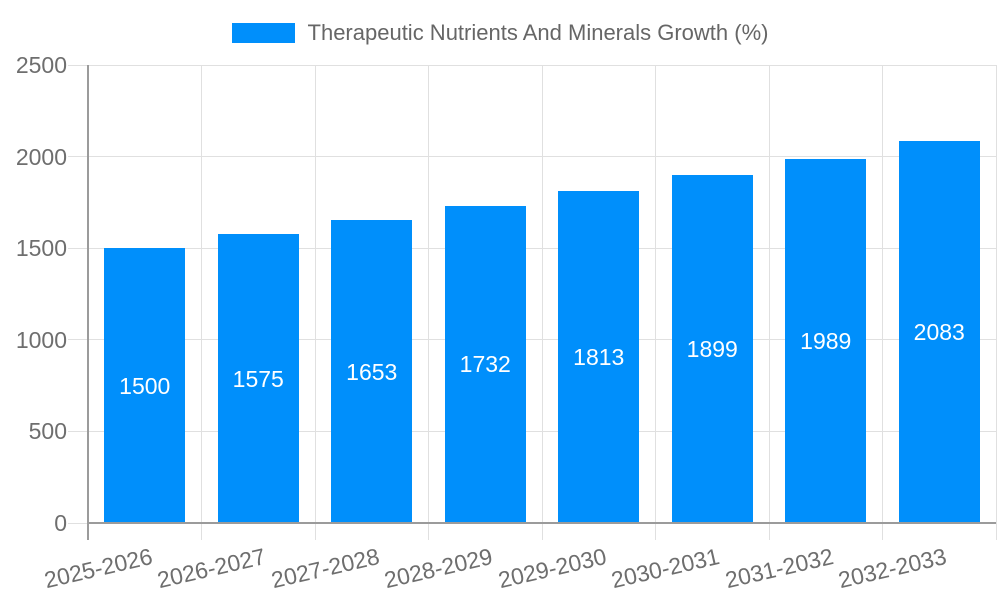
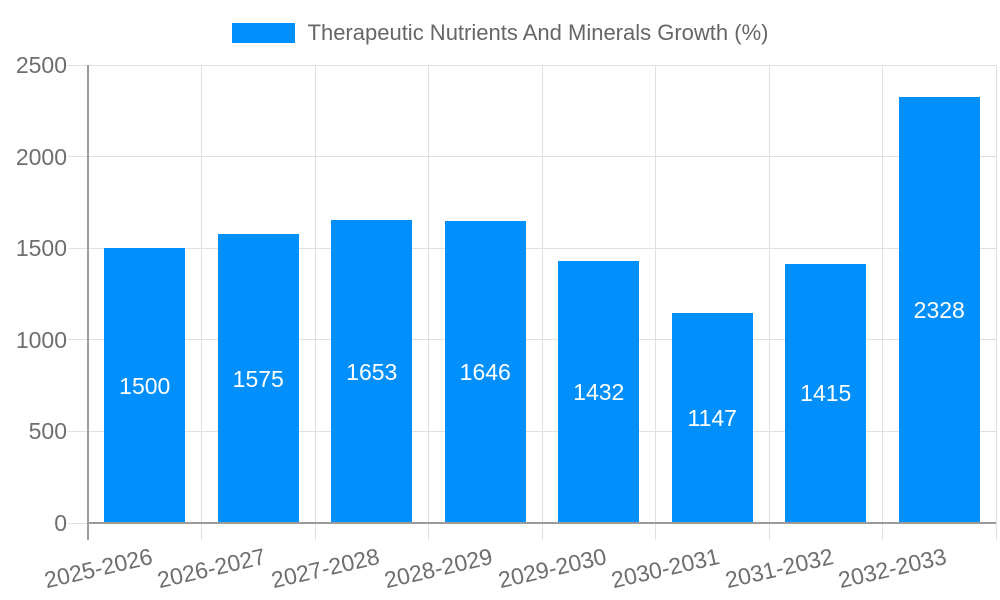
2028-2029: 1732 -> 1646
2029-2030: 1813 -> 1432
2030-2031: 1899 -> 1147
2031-2032: 1989 -> 1415
2032-2033: 2083 -> 2328
